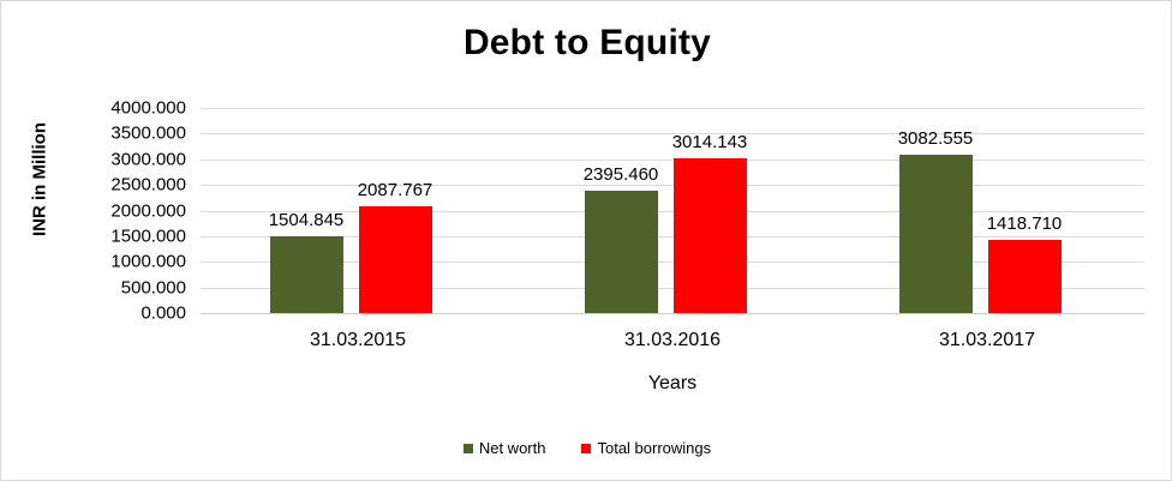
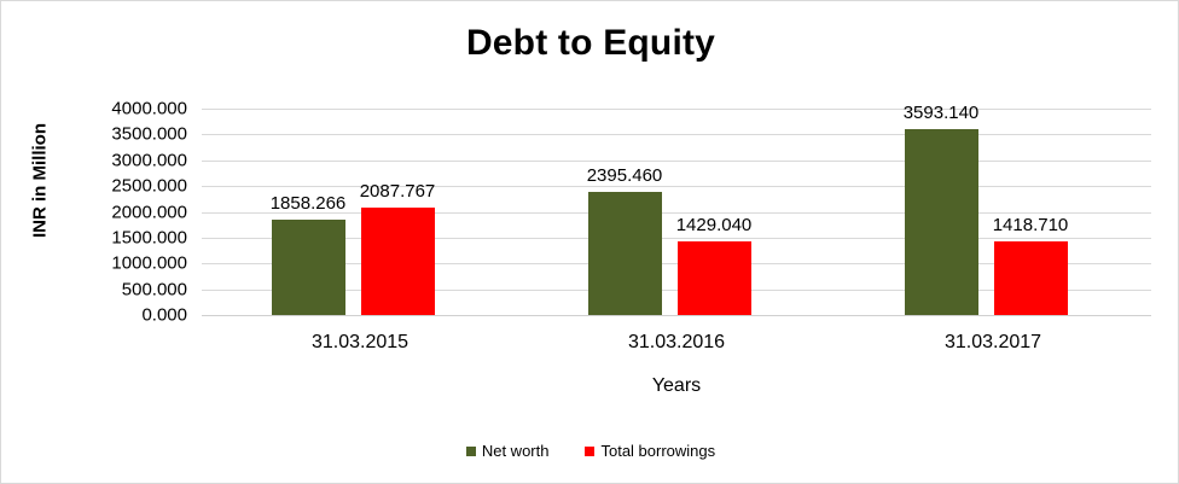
Net worth/31.03.2015: 1504.845 -> 1858.266
Total borrowings/31.03.2016: 3014.143 -> 1429.040
Net worth/31.03.2017: 3082.555 -> 3593.140
